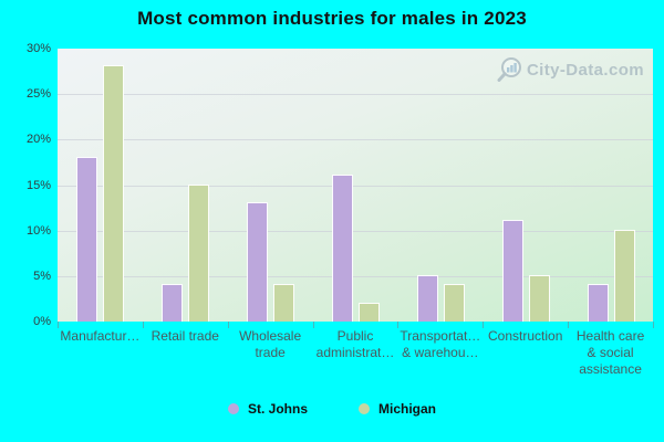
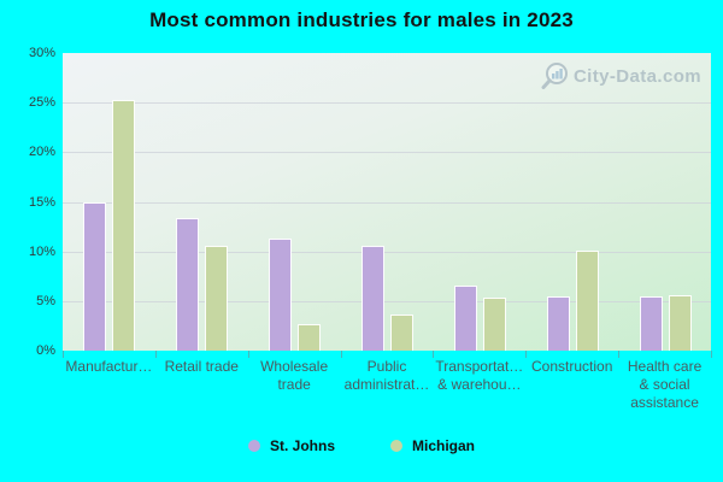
St. Johns/Manufactur…: 18% -> 15%
Michigan/Manufactur…: 28% -> 25%
St. Johns/Retail trade: 4% -> 13%
Michigan/Retail trade: 15% -> 10%
St. Johns/Wholesale trade: 13% -> 11%
Michigan/Wholesale trade: 4% -> 2%
St. Johns/Public administrat…: 16% -> 10%
Michigan/Public administrat…: 2% -> 4%
St. Johns/Transportat… & warehou…: 5% -> 6%
Michigan/Transportat… & warehou…: 4% -> 5%
St. Johns/Construction: 11% -> 5%
Michigan/Construction: 5% -> 10%
St. Johns/Health care & social assistance: 4% -> 5%
Michigan/Health care & social assistance: 10% -> 6%
